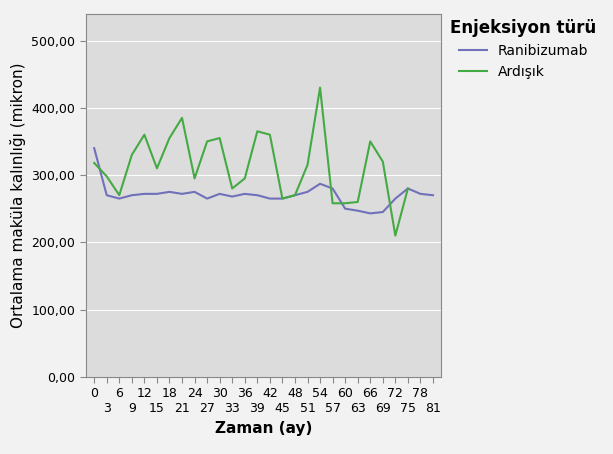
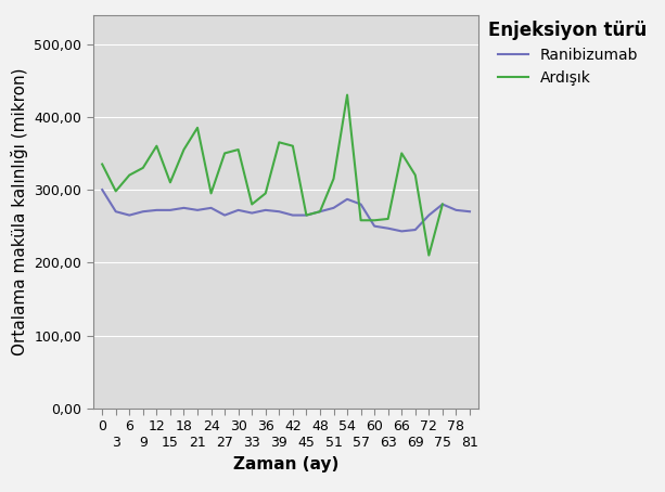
Ranibizumab/0: 340 -> 300
Ardışık/0: 318 -> 335
Ardışık/6: 270 -> 320
